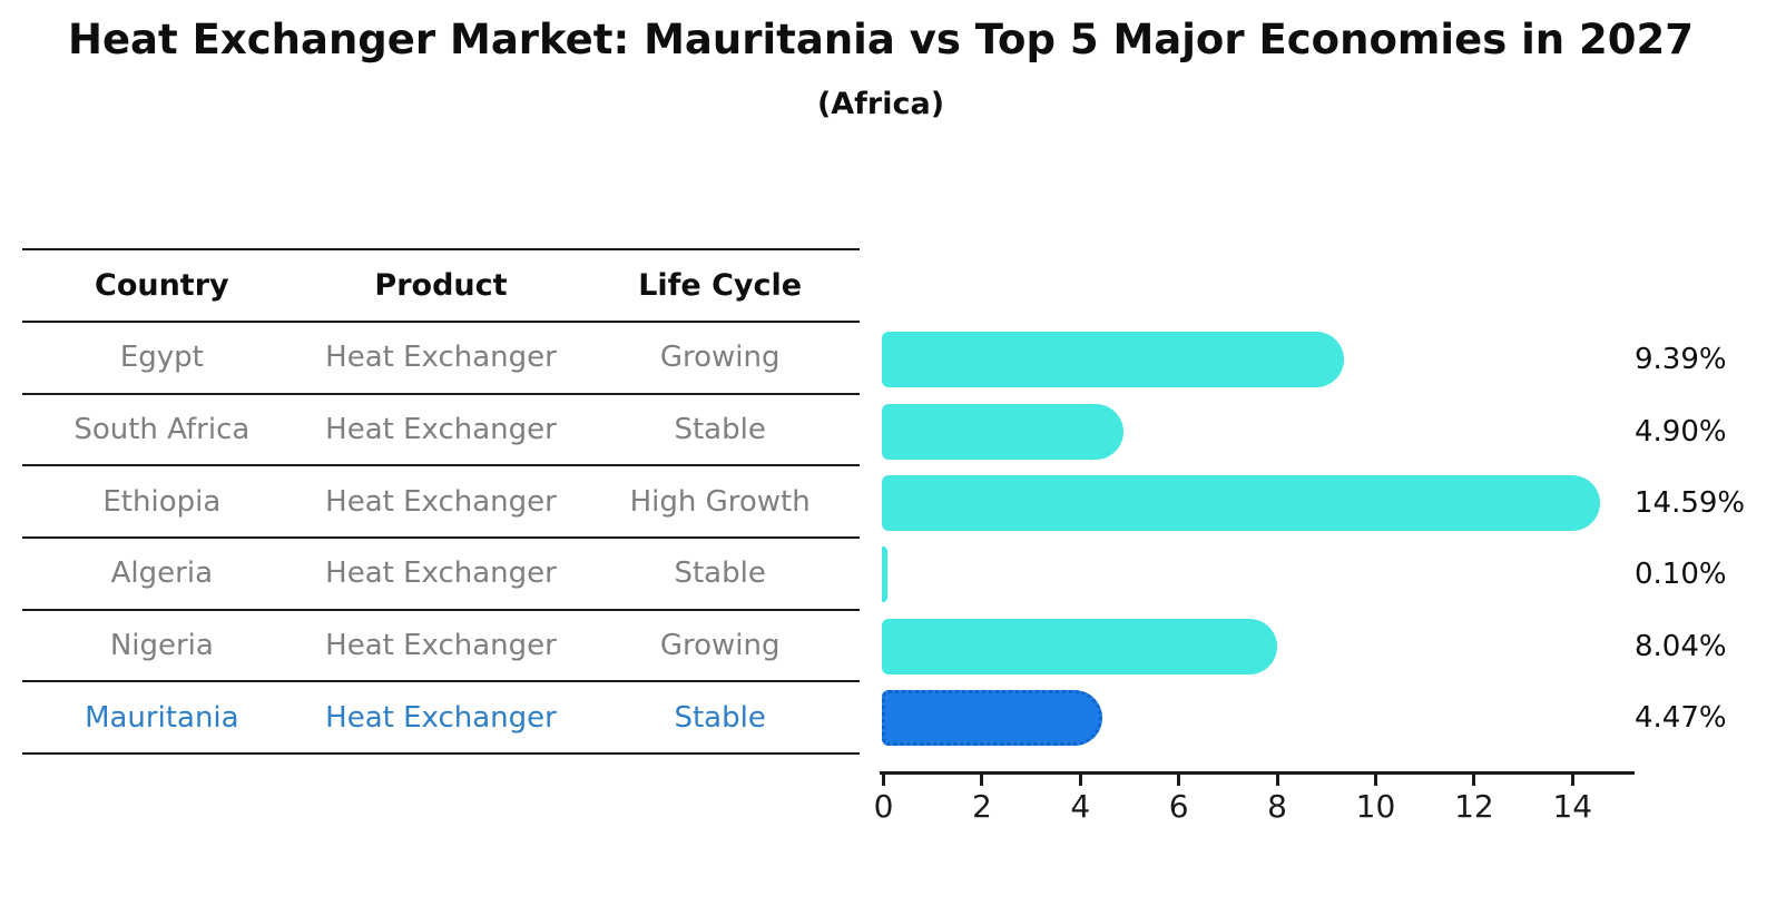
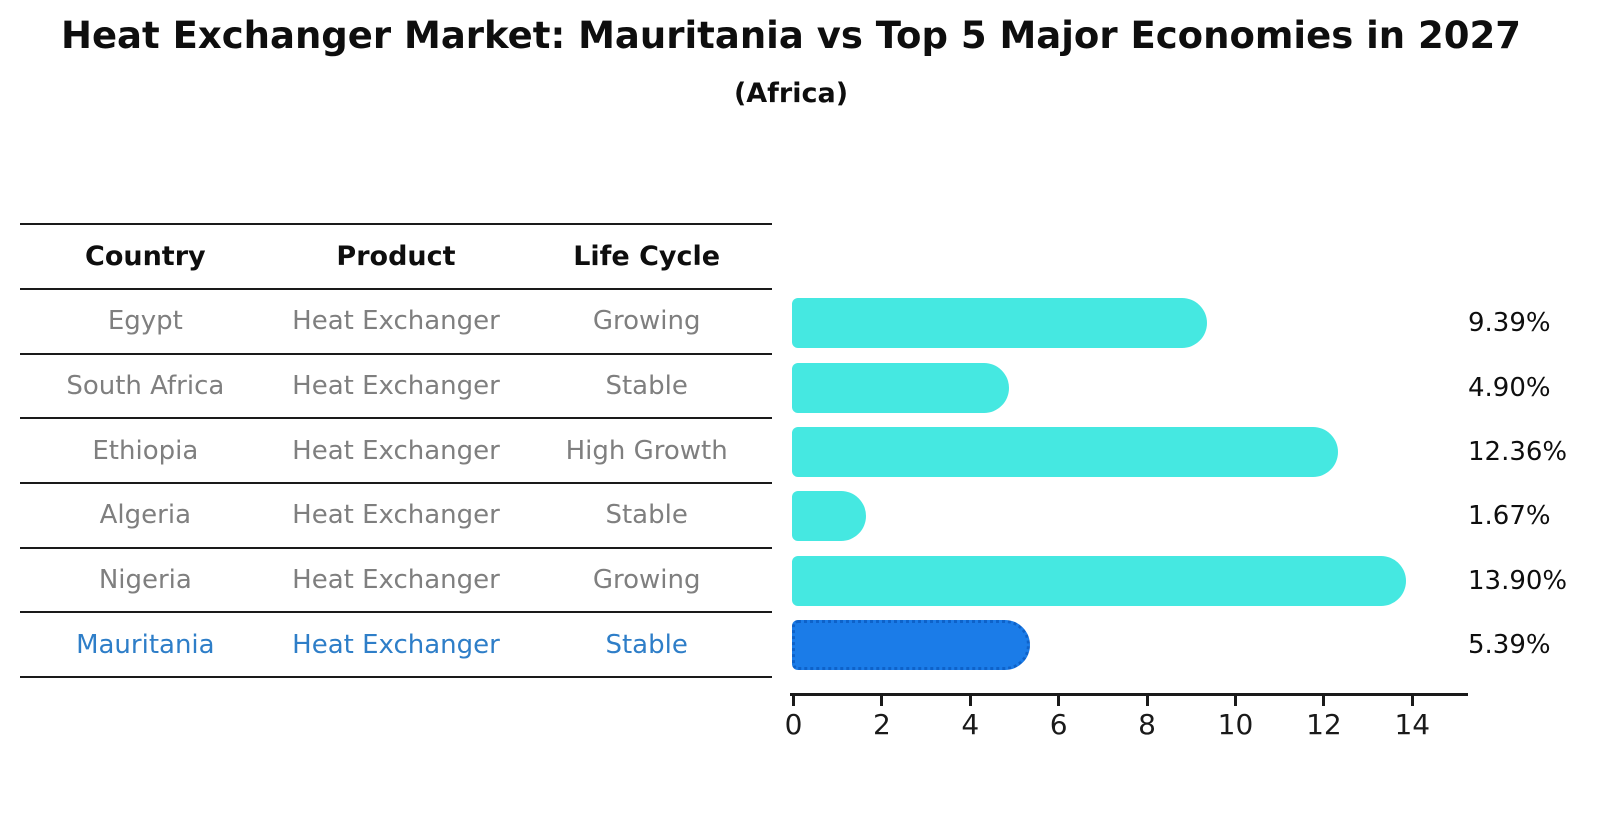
Ethiopia: 14.59% -> 12.36%
Algeria: 0.10% -> 1.67%
Nigeria: 8.04% -> 13.90%
Mauritania: 4.47% -> 5.39%
